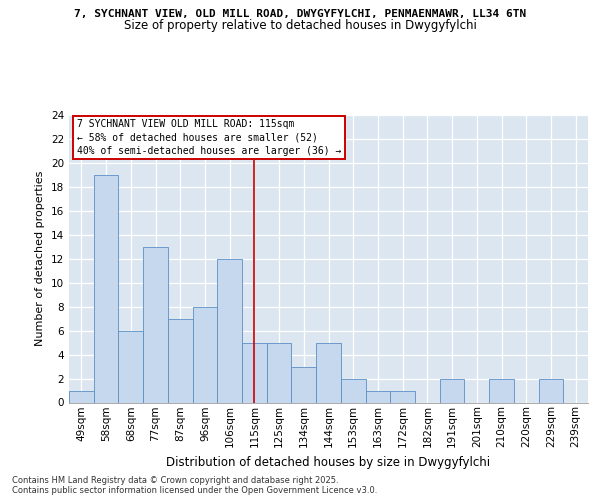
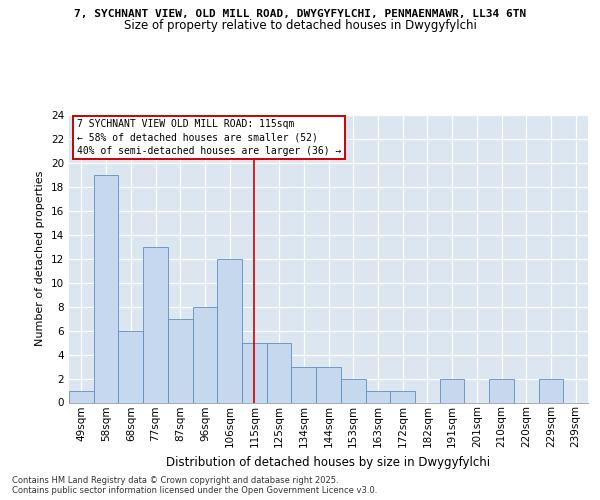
144sqm: 5 -> 3
